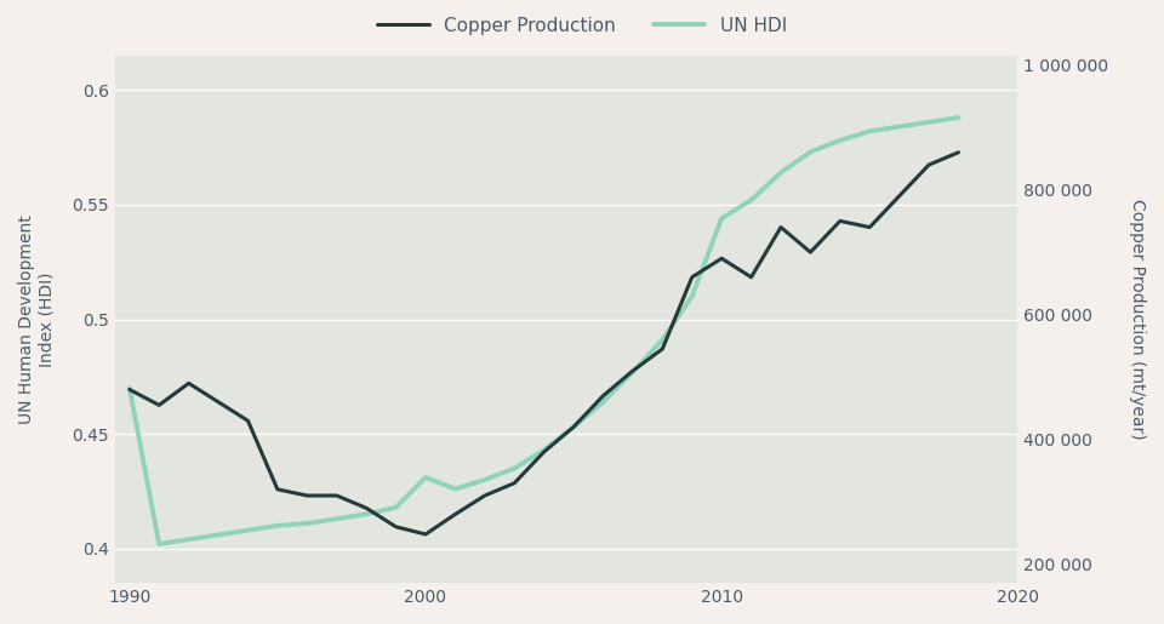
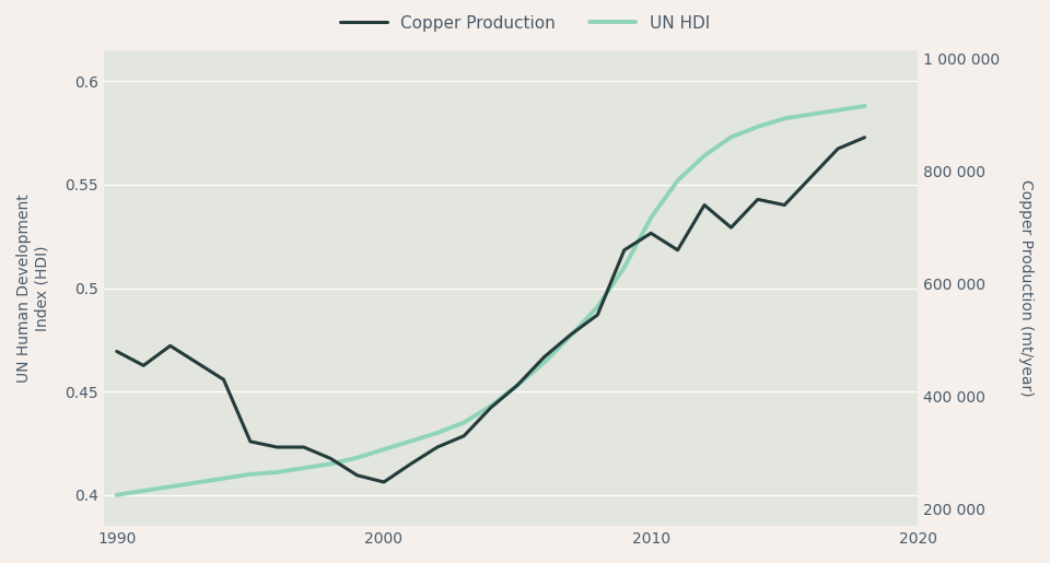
UN HDI/1990: 0.470 -> 0.400
UN HDI/2000: 0.431 -> 0.422
UN HDI/2010: 0.544 -> 0.534
